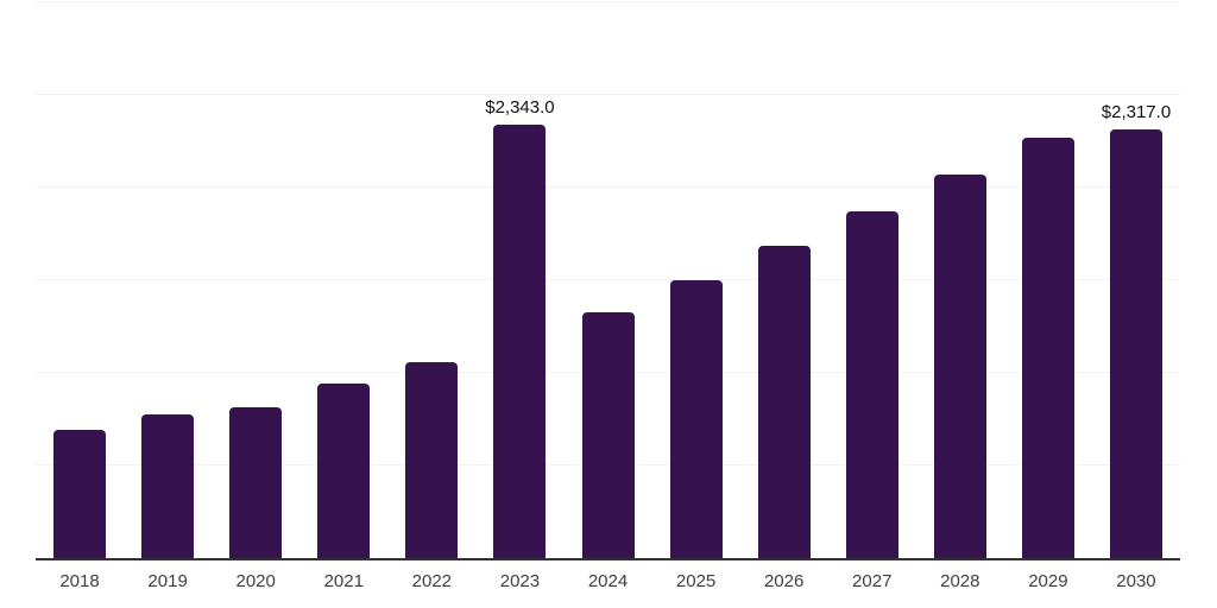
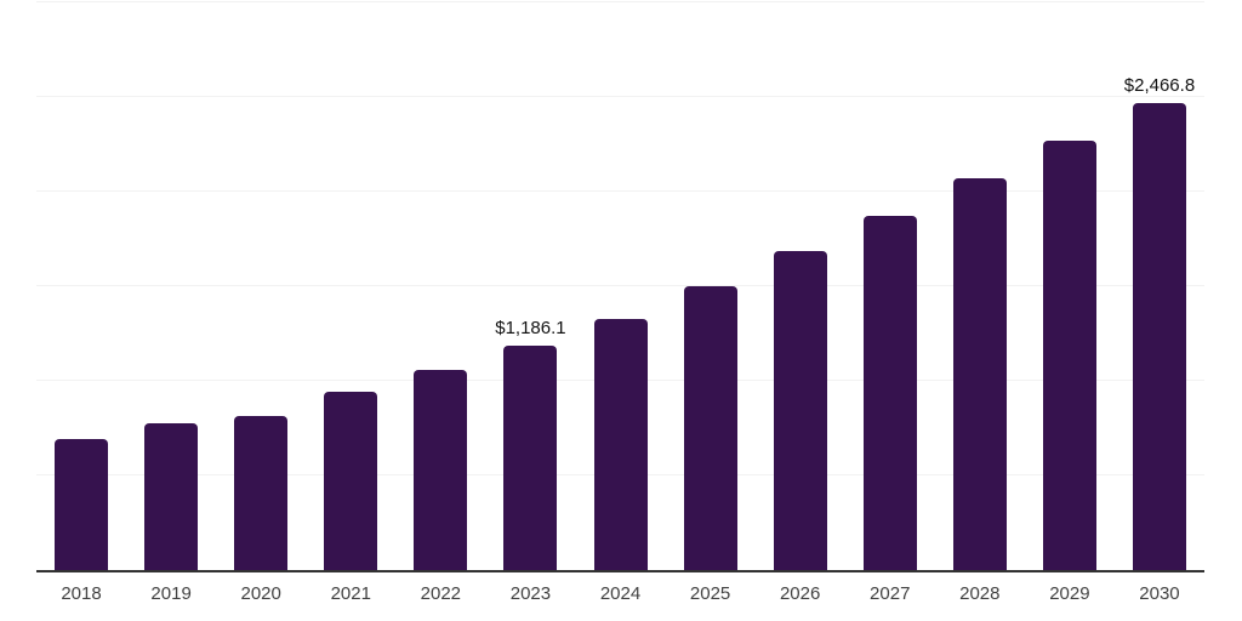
2023: $2,343.0 -> $1,186.1
2030: $2,317.0 -> $2,466.8
